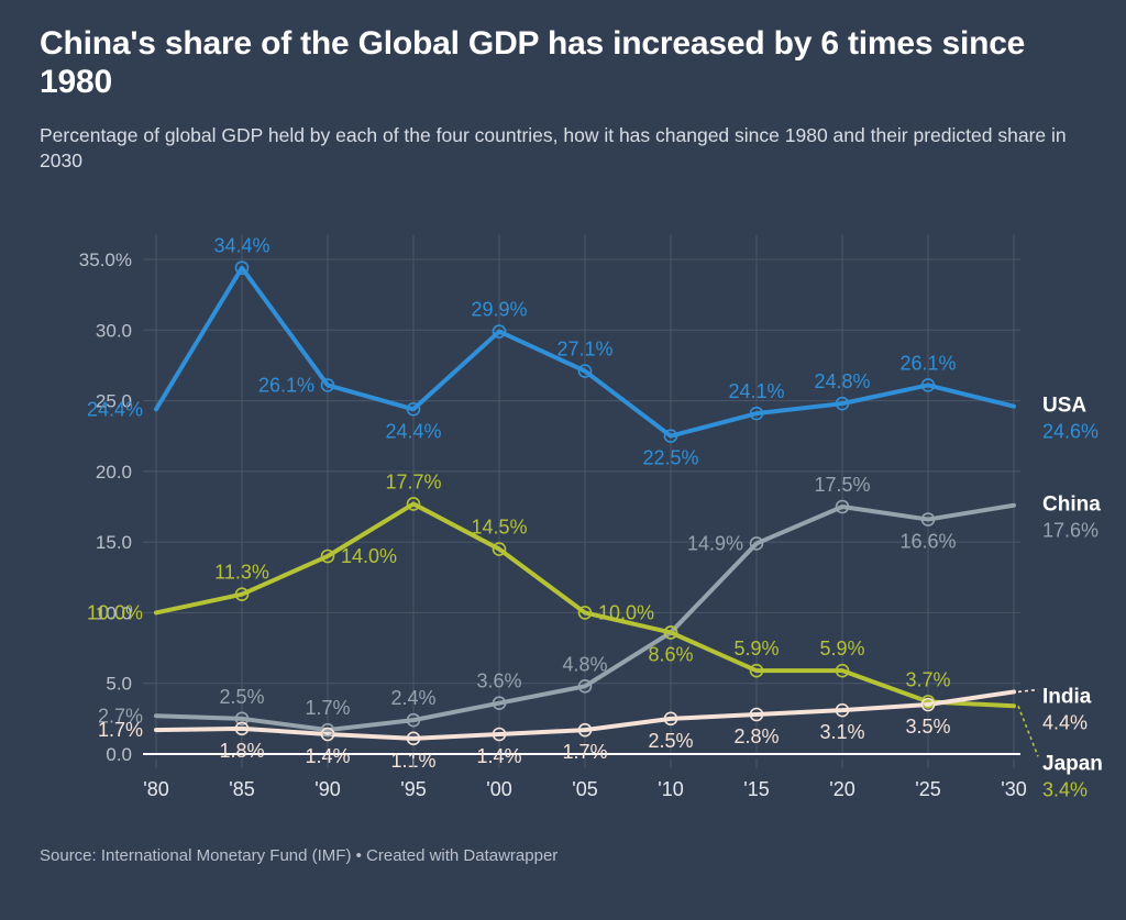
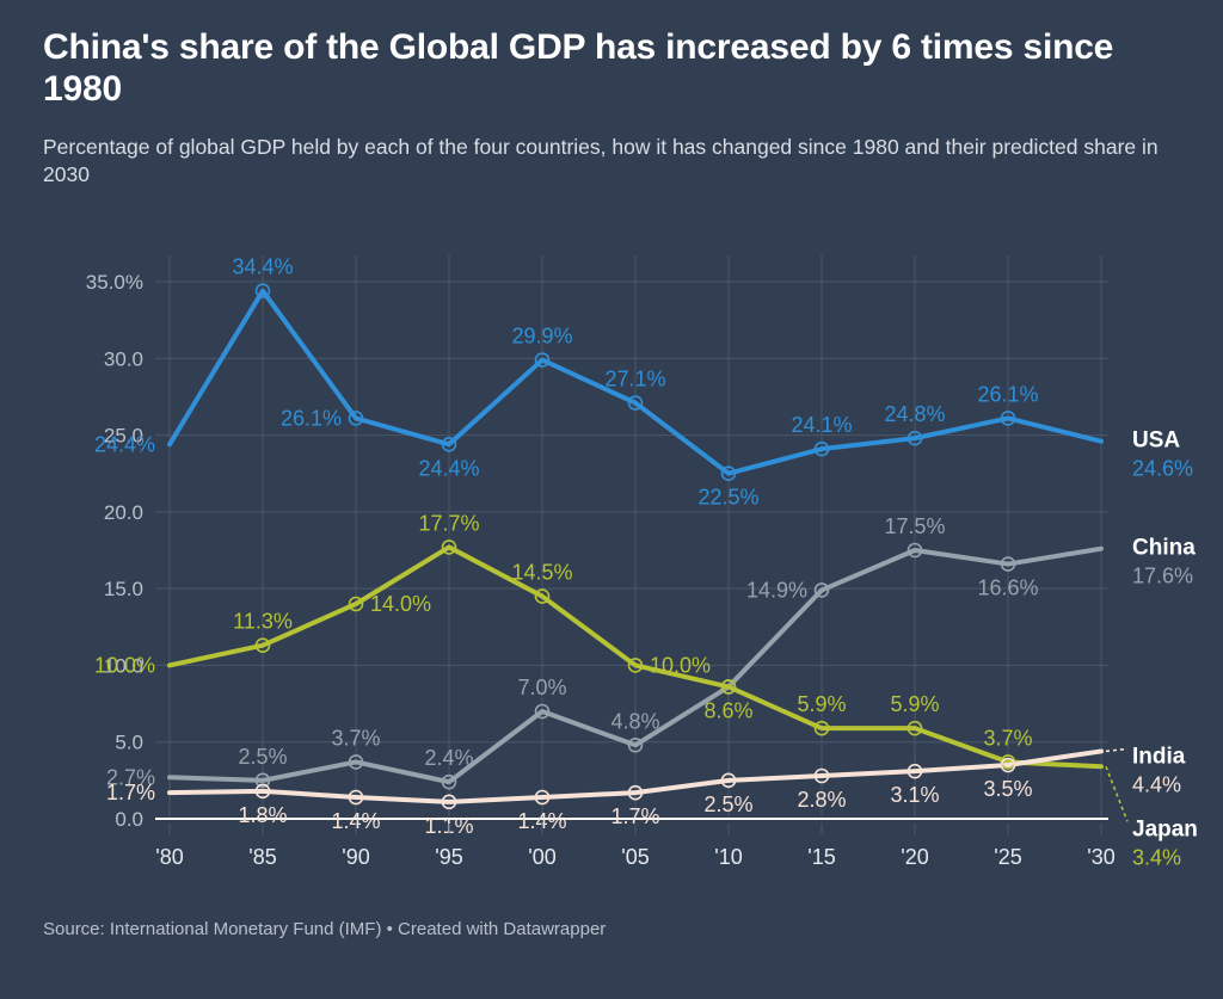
China/'90: 1.7% -> 3.7%
China/'00: 3.6% -> 7.0%
